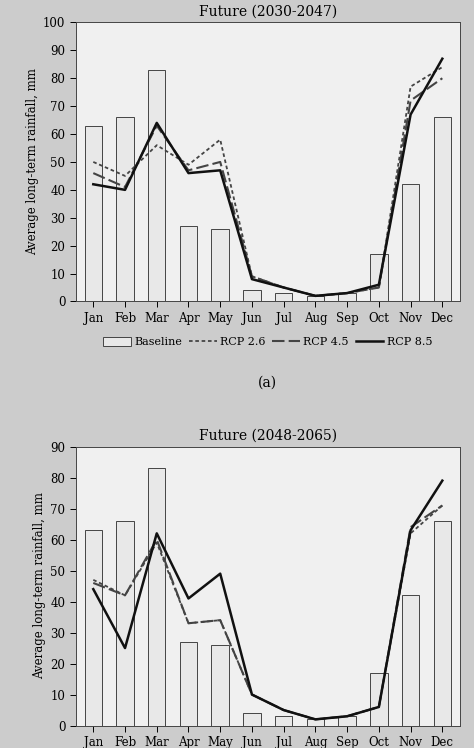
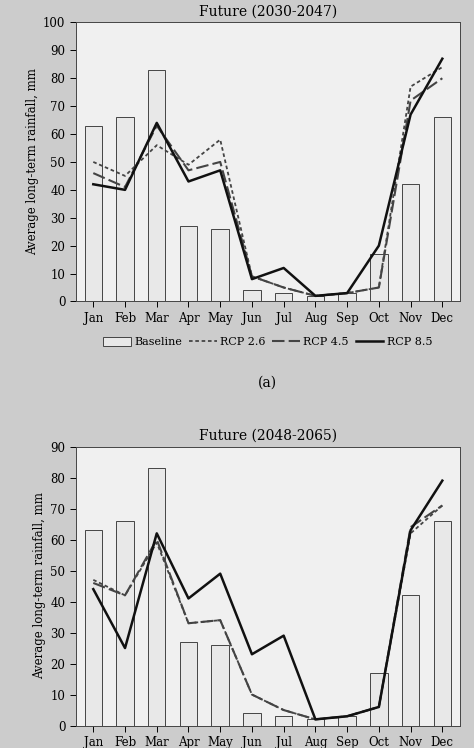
Future (2030-2047)/RCP 8.5/Apr: 46 -> 43
Future (2030-2047)/RCP 8.5/Jul: 5 -> 12
Future (2030-2047)/RCP 8.5/Oct: 6 -> 20
Future (2048-2065)/RCP 8.5/Jun: 10 -> 23
Future (2048-2065)/RCP 8.5/Jul: 5 -> 29
